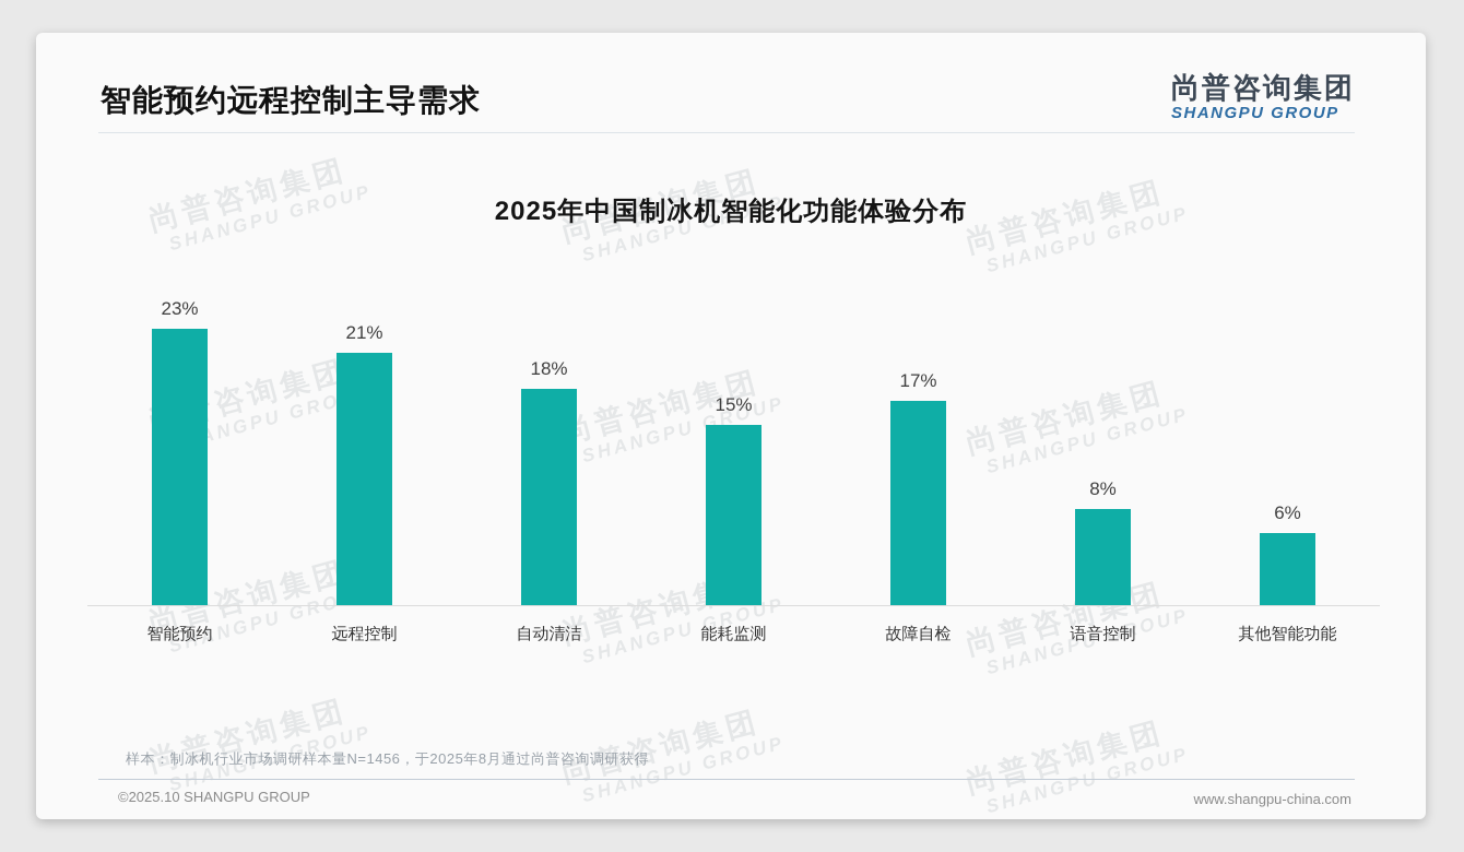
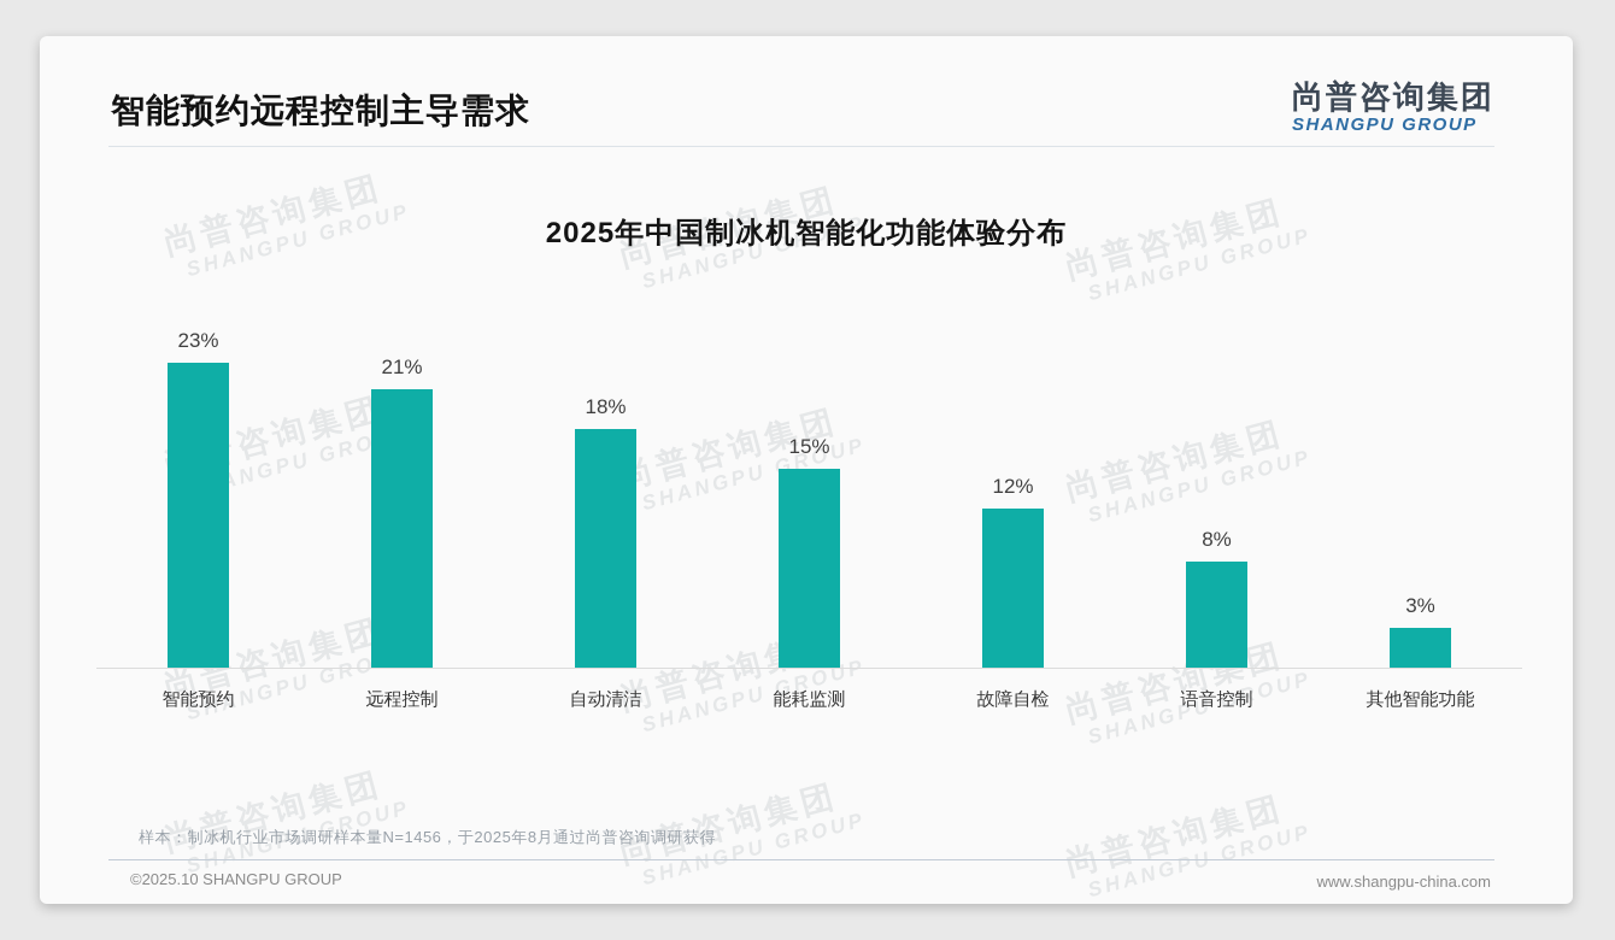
故障自检: 17% -> 12%
其他智能功能: 6% -> 3%
